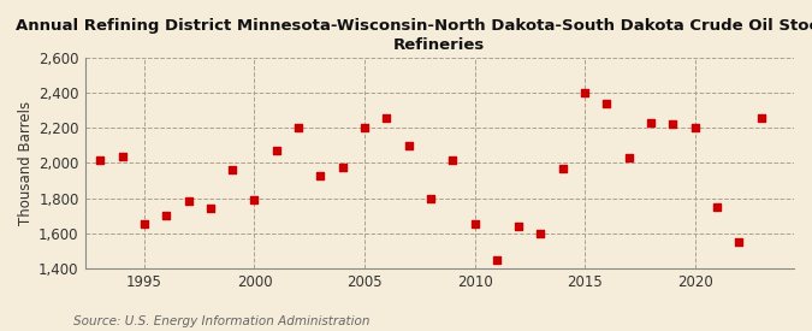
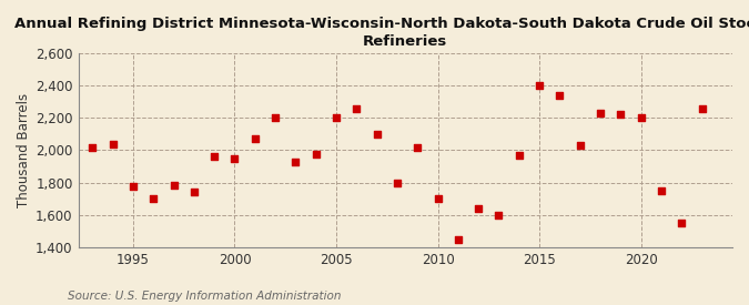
1995: 1,650 -> 1,780
2000: 1,790 -> 1,950
2010: 1,650 -> 1,700
